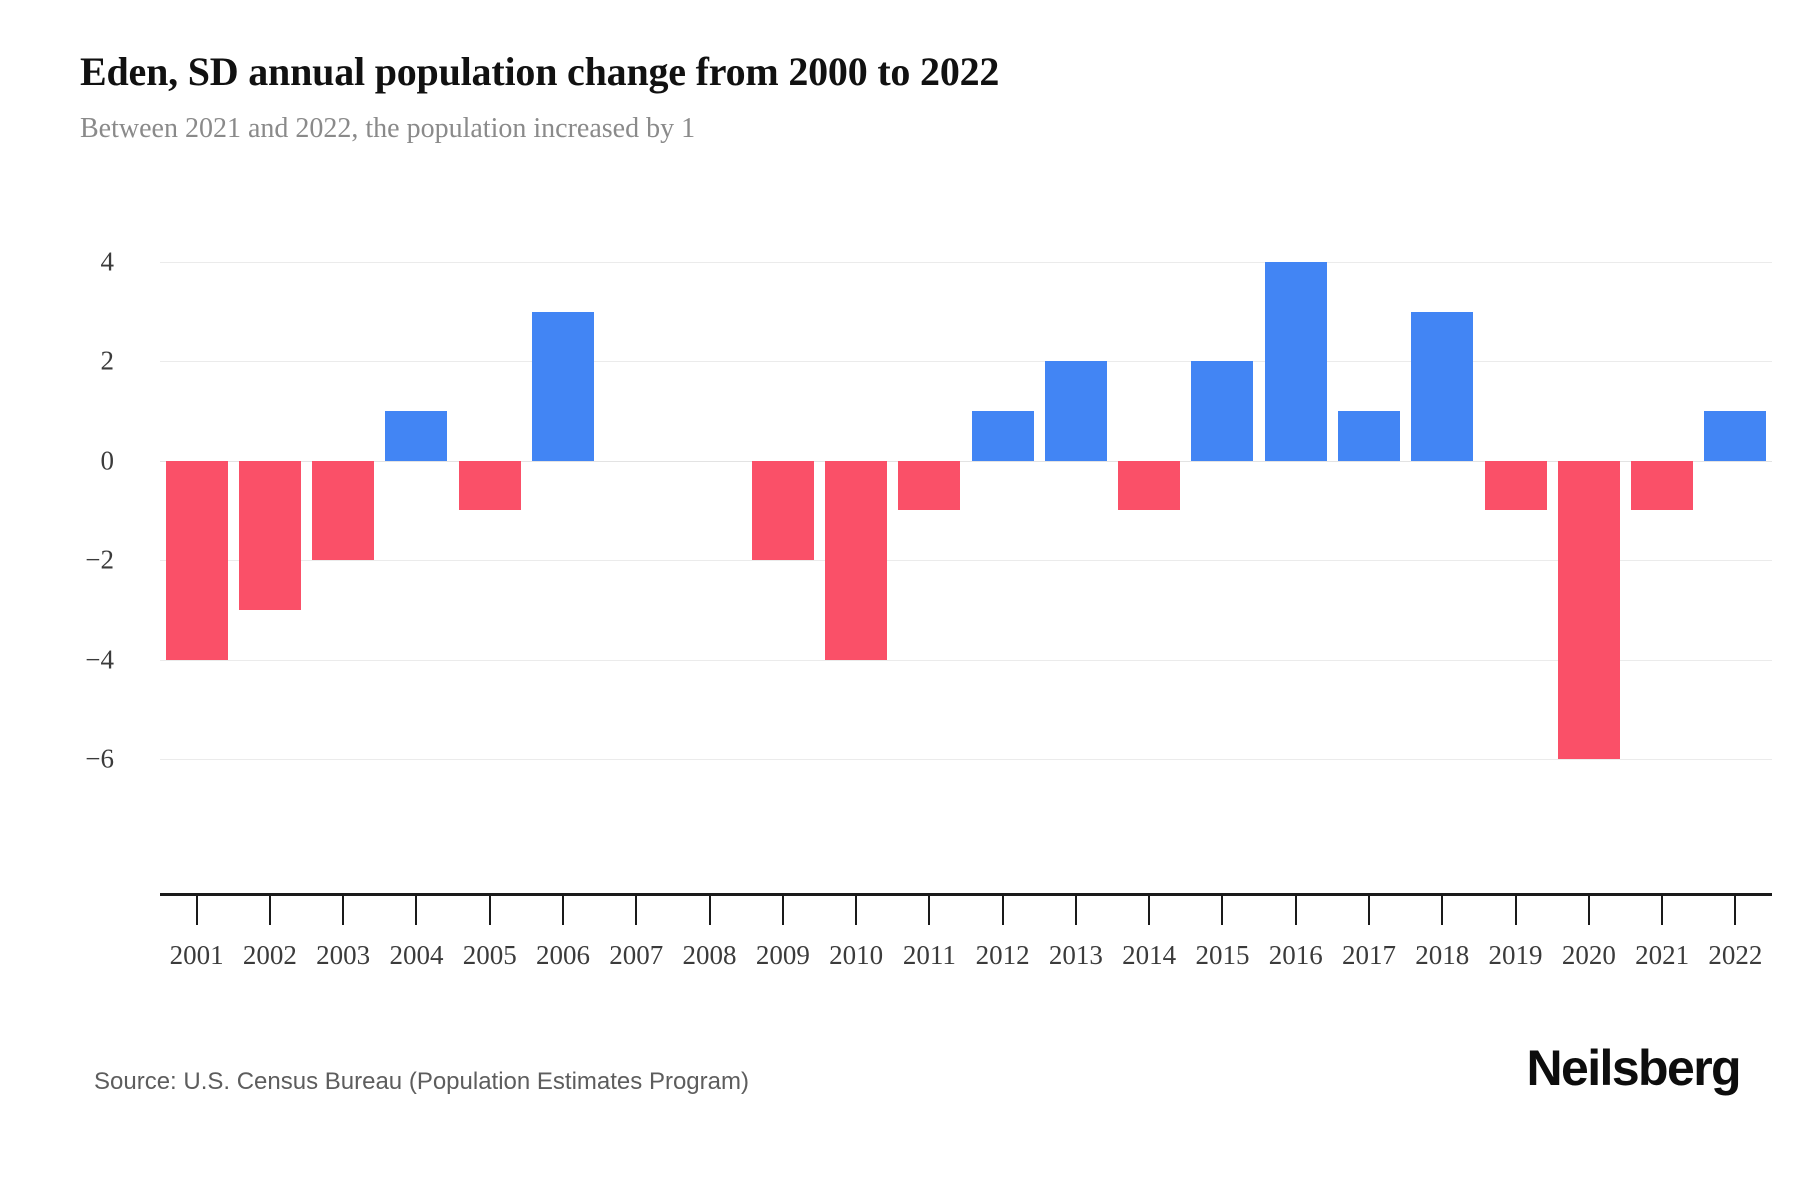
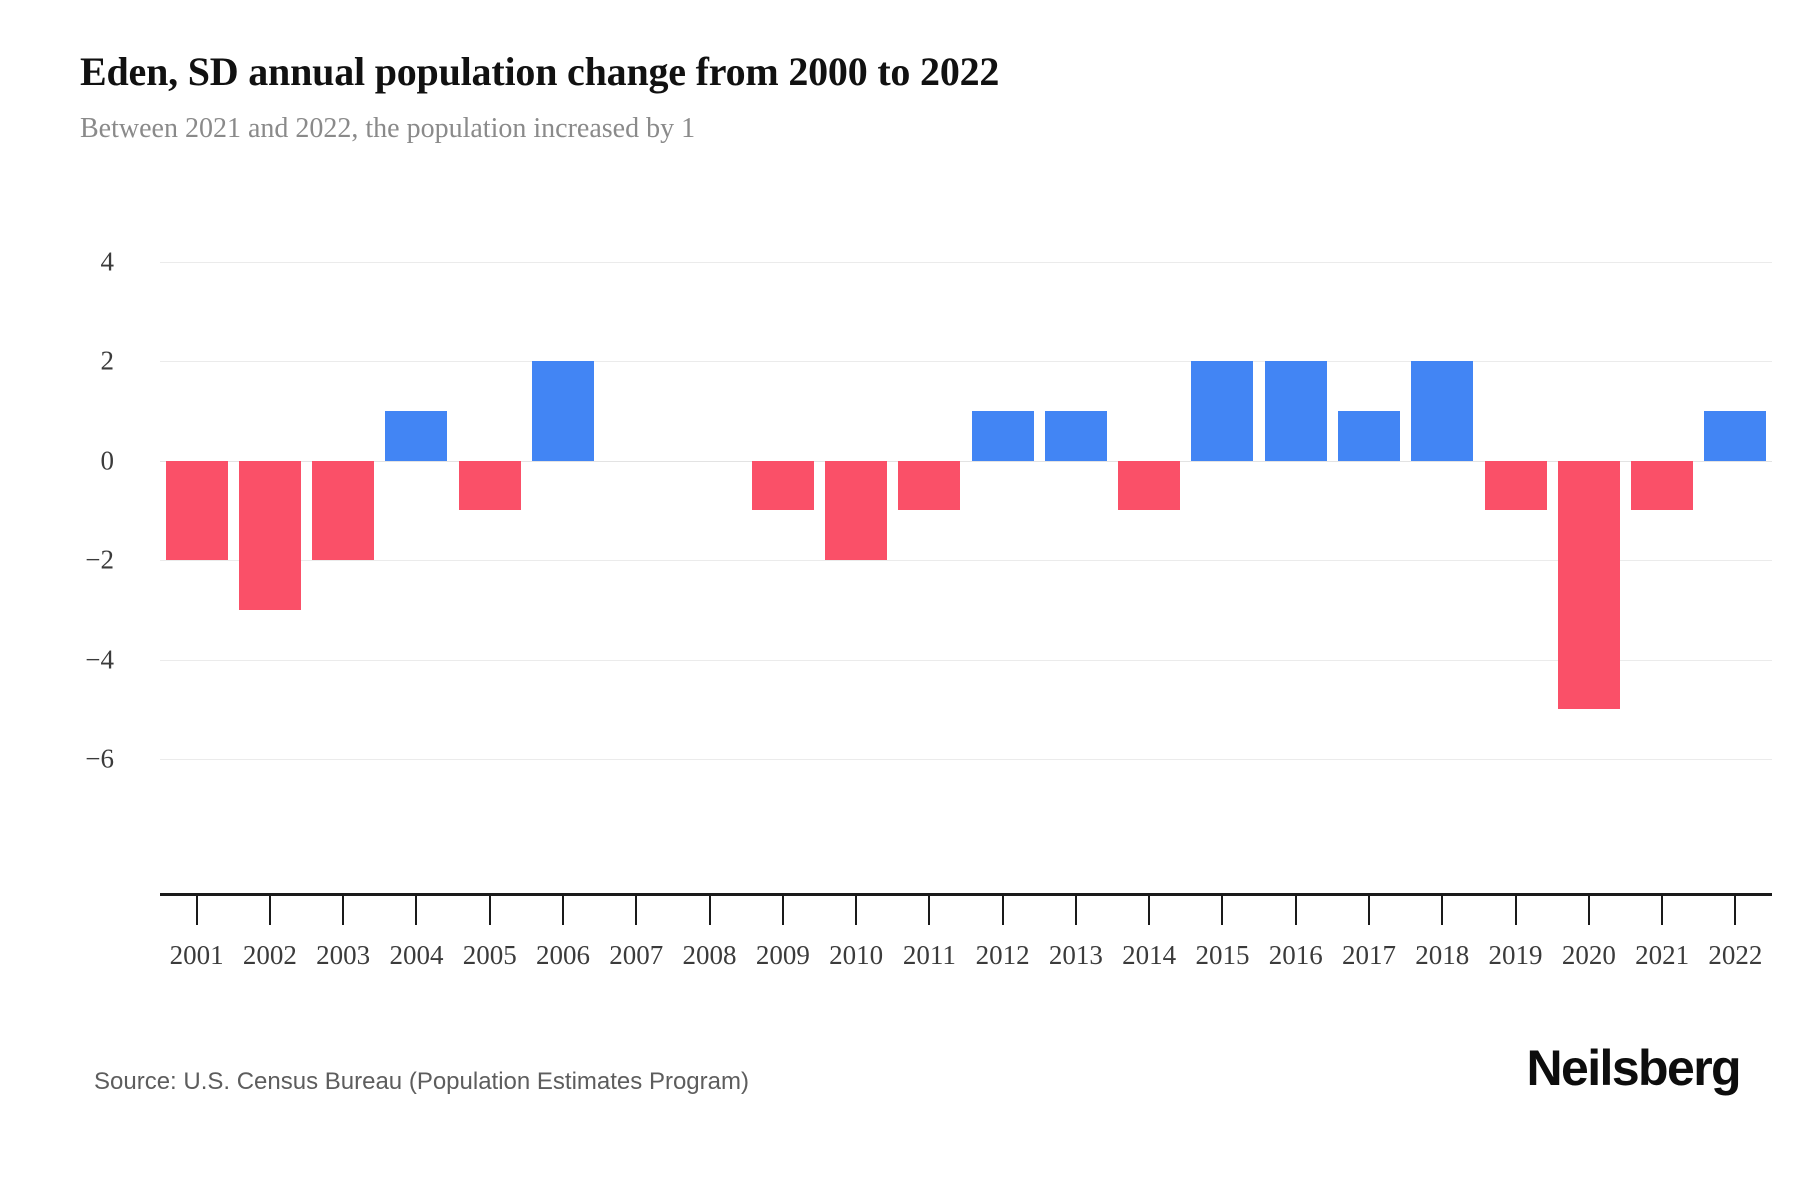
2001: -4 -> -2
2006: 3 -> 2
2009: -2 -> -1
2010: -4 -> -2
2013: 2 -> 1
2016: 4 -> 2
2018: 3 -> 2
2020: -6 -> -5
